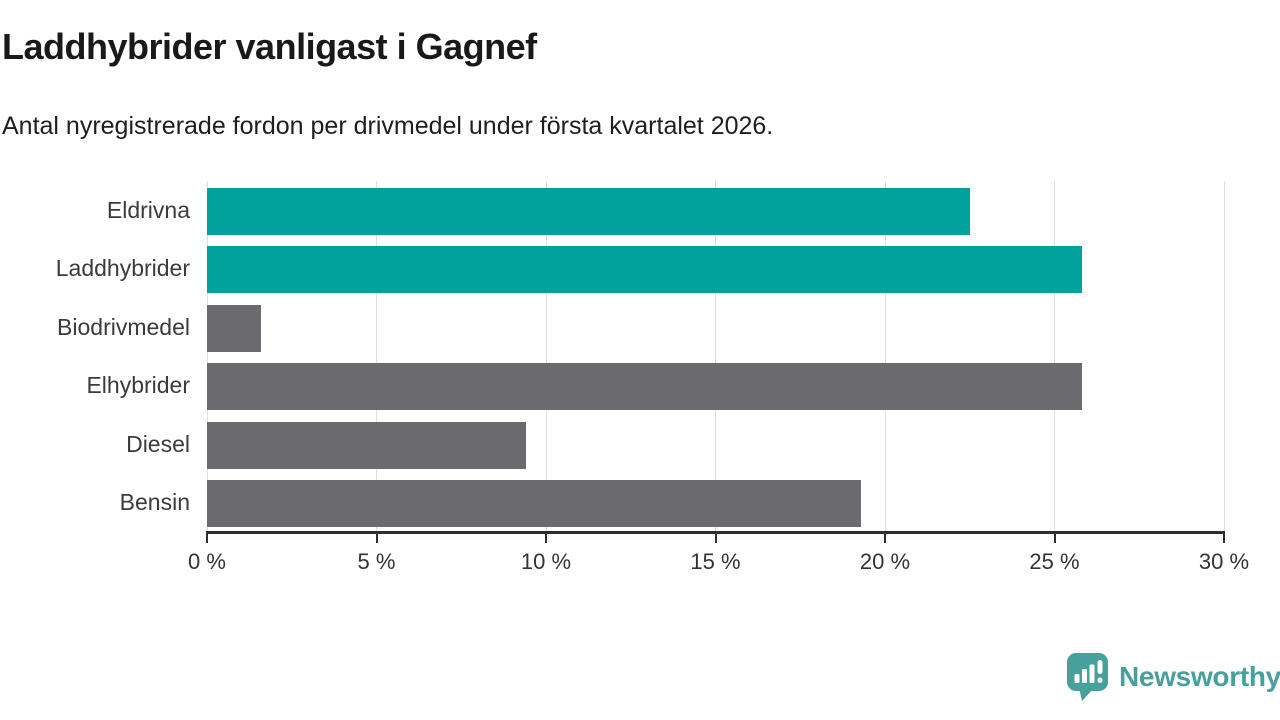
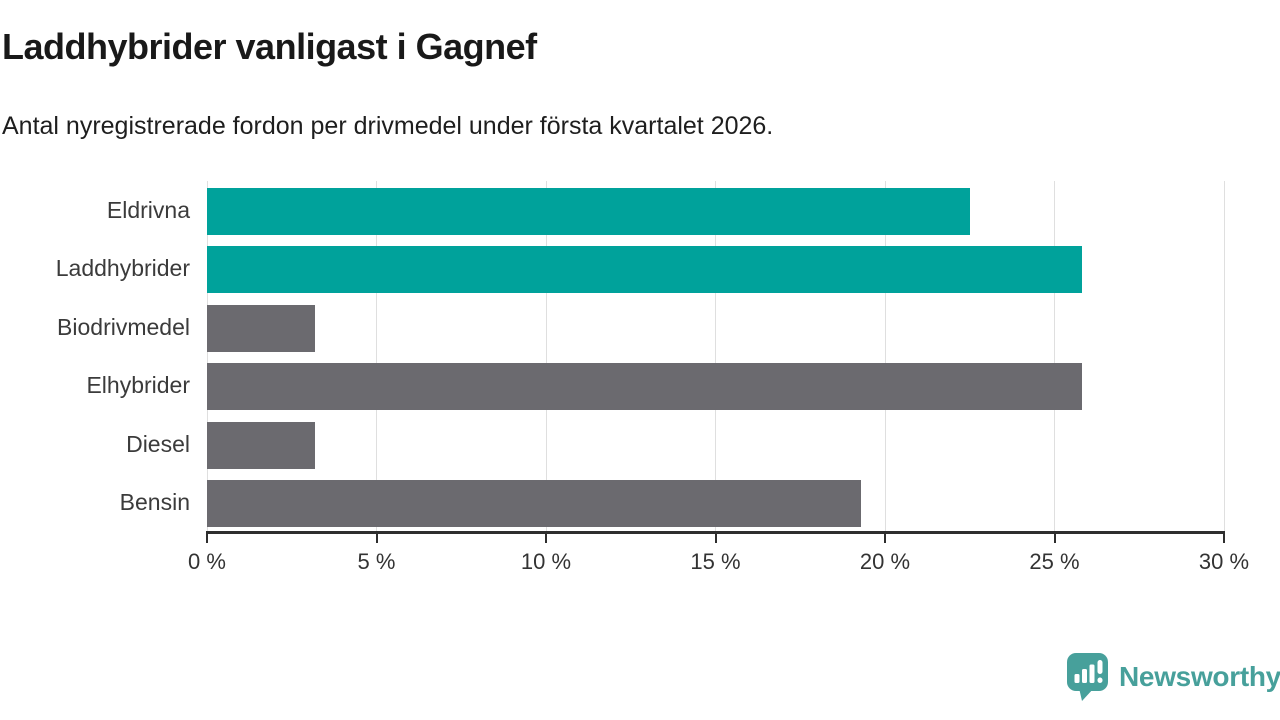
Biodrivmedel: 1.6% -> 3.2%
Diesel: 9.4% -> 3.2%
